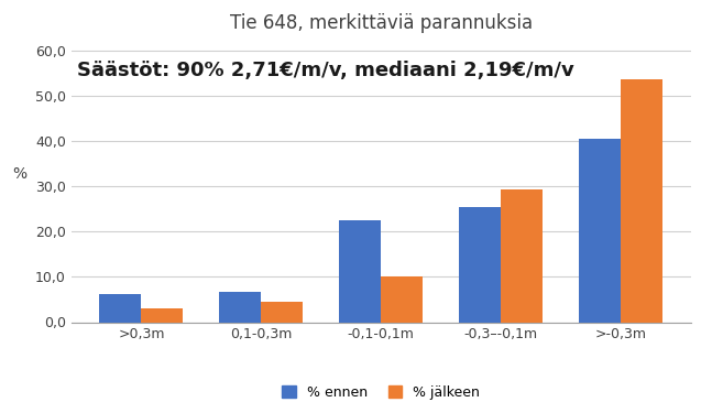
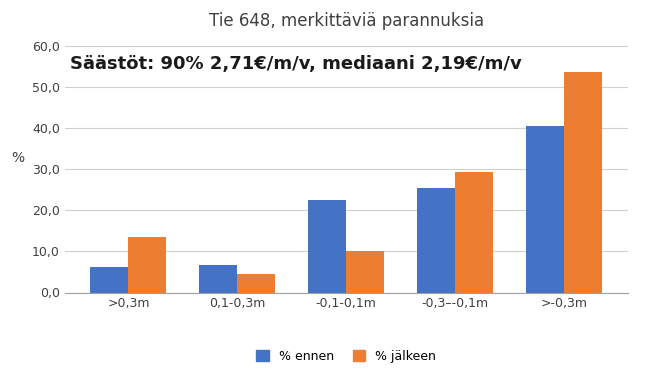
% jälkeen/>0,3m: 3,1 -> 13,5
